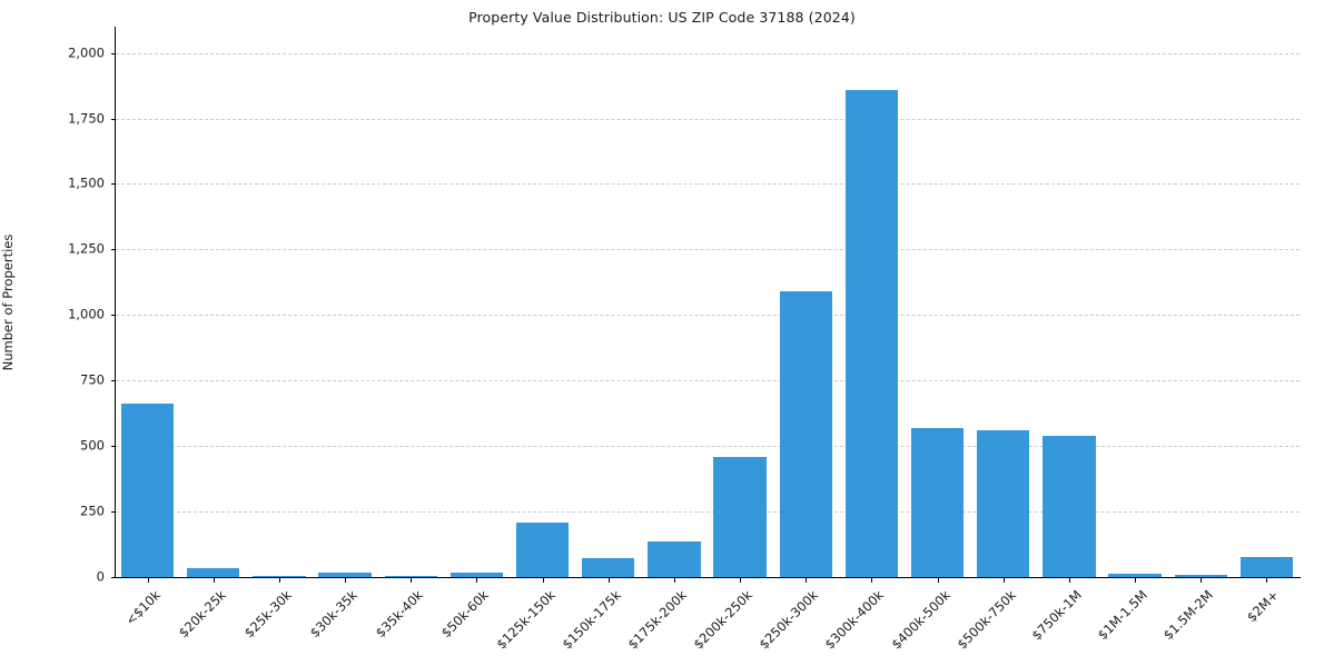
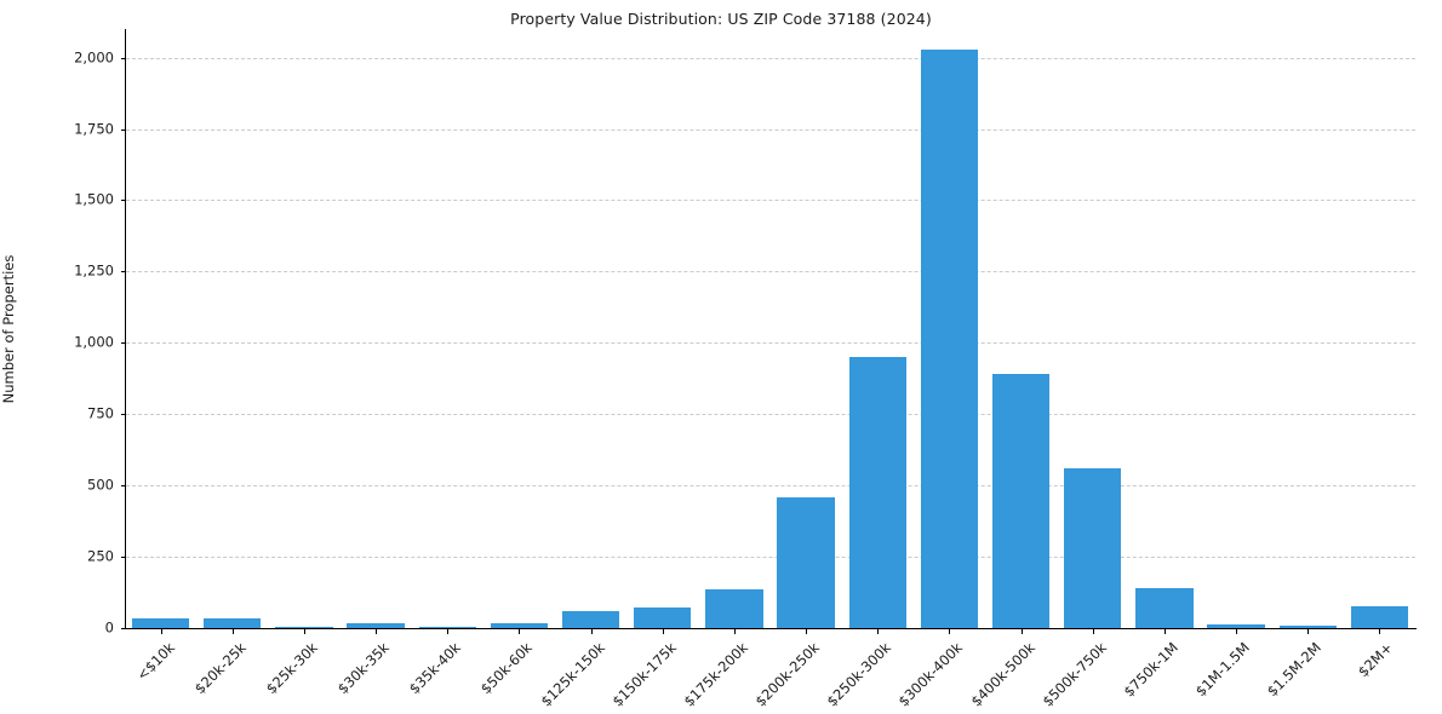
<$10k: 660 -> 40
$125k-150k: 210 -> 60
$250k-300k: 1090 -> 950
$300k-400k: 1860 -> 2030
$400k-500k: 570 -> 890
$750k-1M: 540 -> 140
